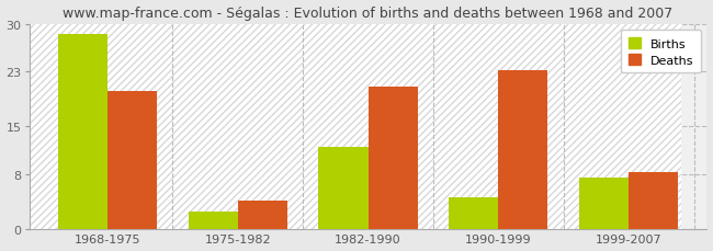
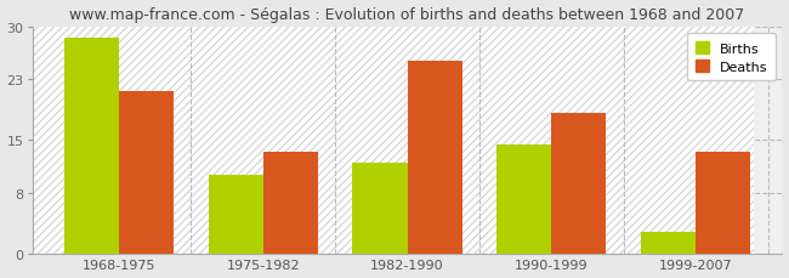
Deaths/1968-1975: 20.2 -> 21.5
Births/1975-1982: 2.6 -> 10.5
Deaths/1975-1982: 4.2 -> 13.5
Deaths/1982-1990: 20.8 -> 25.5
Births/1990-1999: 4.6 -> 14.5
Deaths/1990-1999: 23.2 -> 18.5
Births/1999-2007: 7.6 -> 3.0
Deaths/1999-2007: 8.4 -> 13.5
